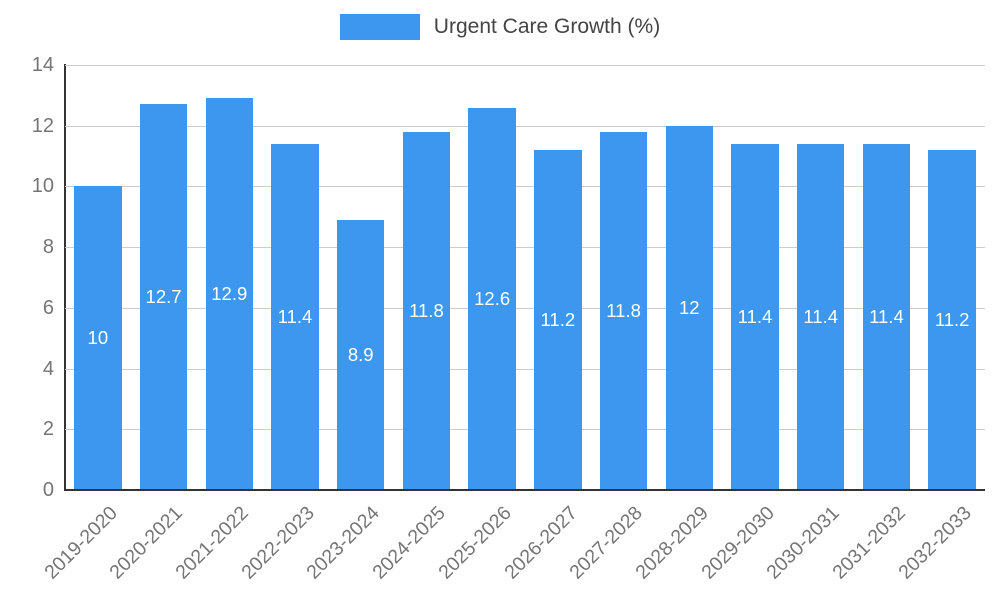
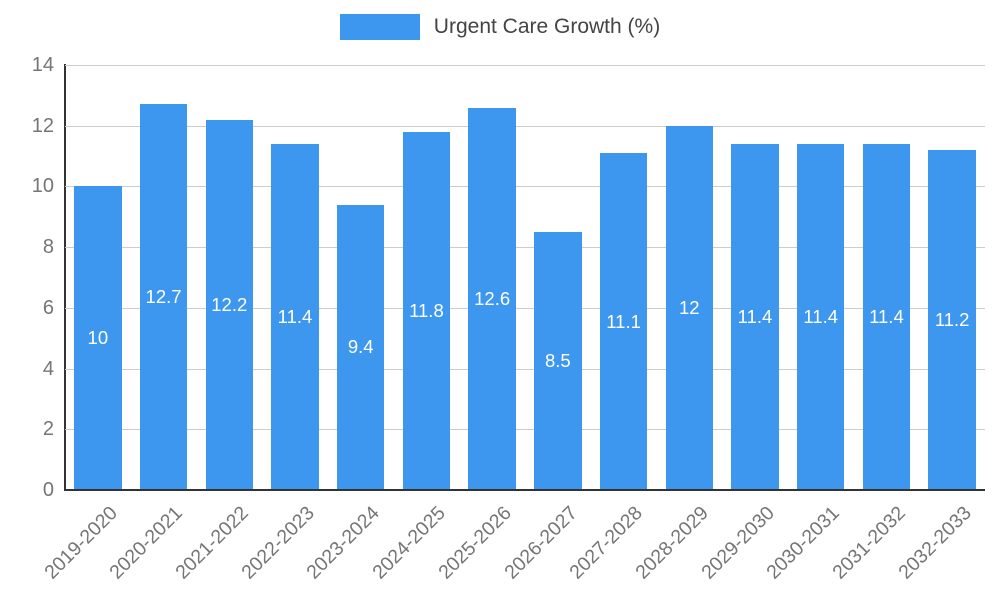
2021-2022: 12.9 -> 12.2
2023-2024: 8.9 -> 9.4
2026-2027: 11.2 -> 8.5
2027-2028: 11.8 -> 11.1
